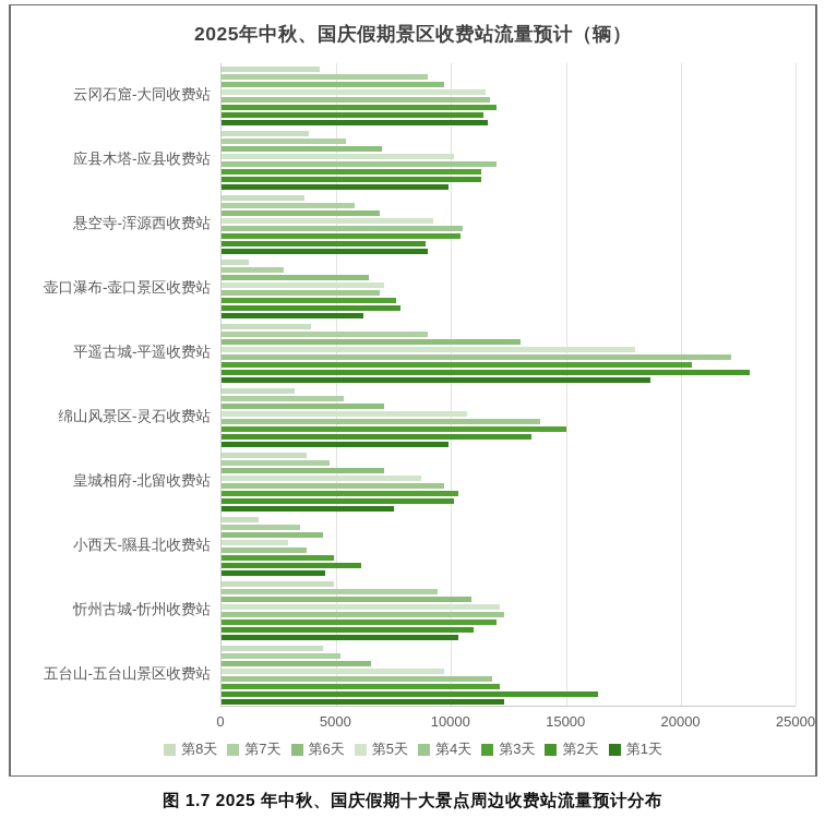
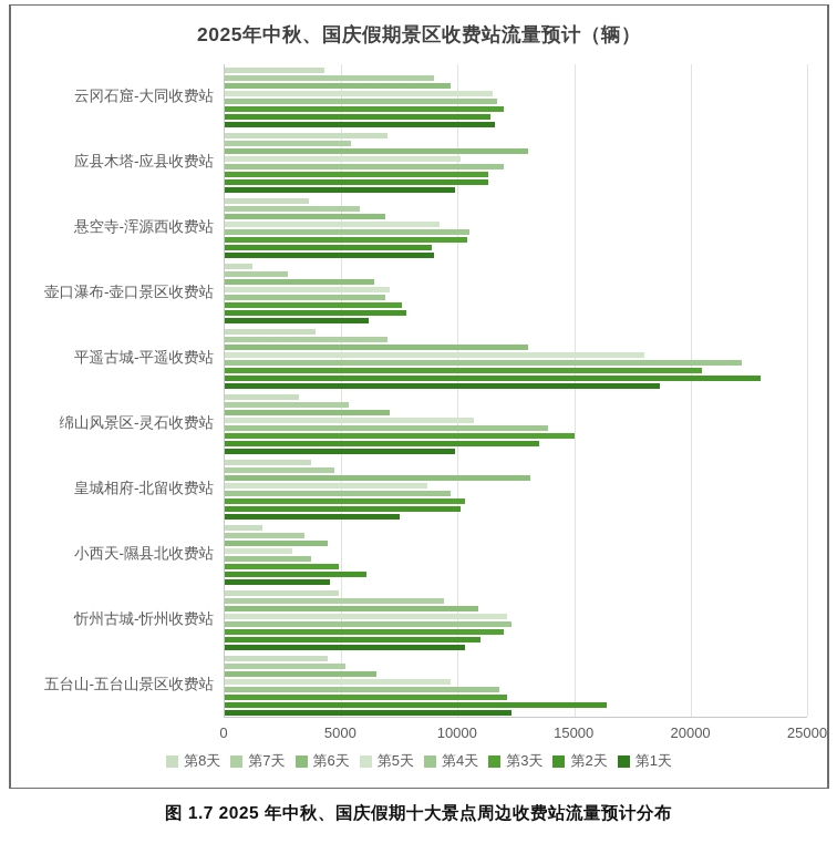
第8天/应县木塔-应县收费站: 3800 -> 7000
第6天/应县木塔-应县收费站: 7000 -> 13000
第7天/平遥古城-平遥收费站: 9000 -> 7000
第6天/皇城相府-北留收费站: 7100 -> 13100
